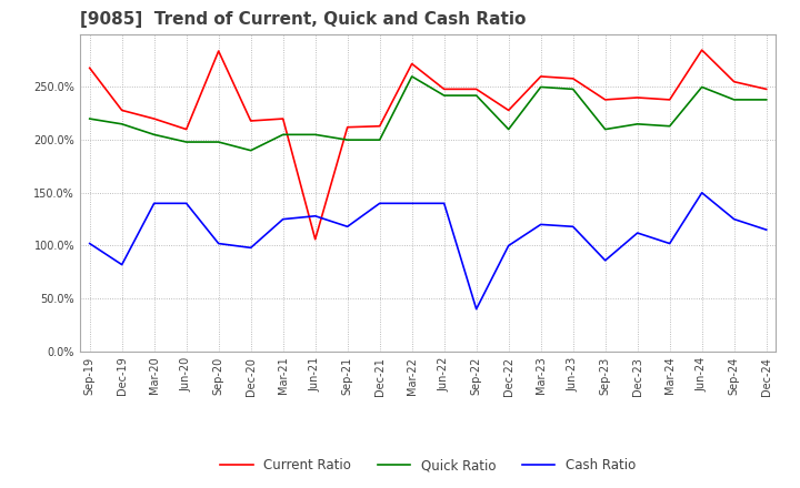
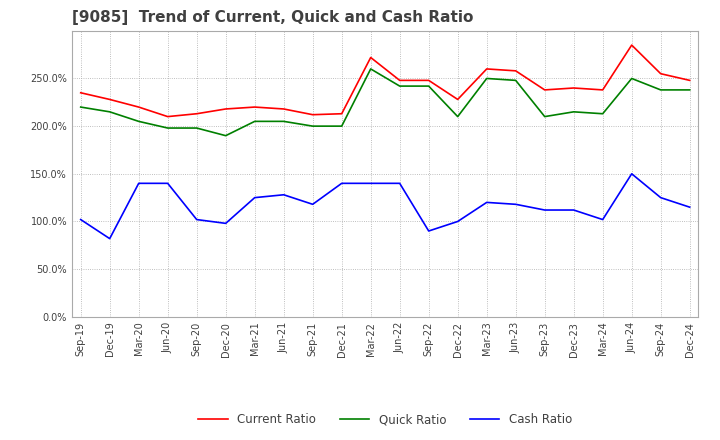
Current Ratio/Sep-19: 268% -> 235%
Current Ratio/Sep-20: 284% -> 213%
Current Ratio/Jun-21: 106% -> 218%
Cash Ratio/Sep-22: 40% -> 90%
Cash Ratio/Sep-23: 86% -> 112%
